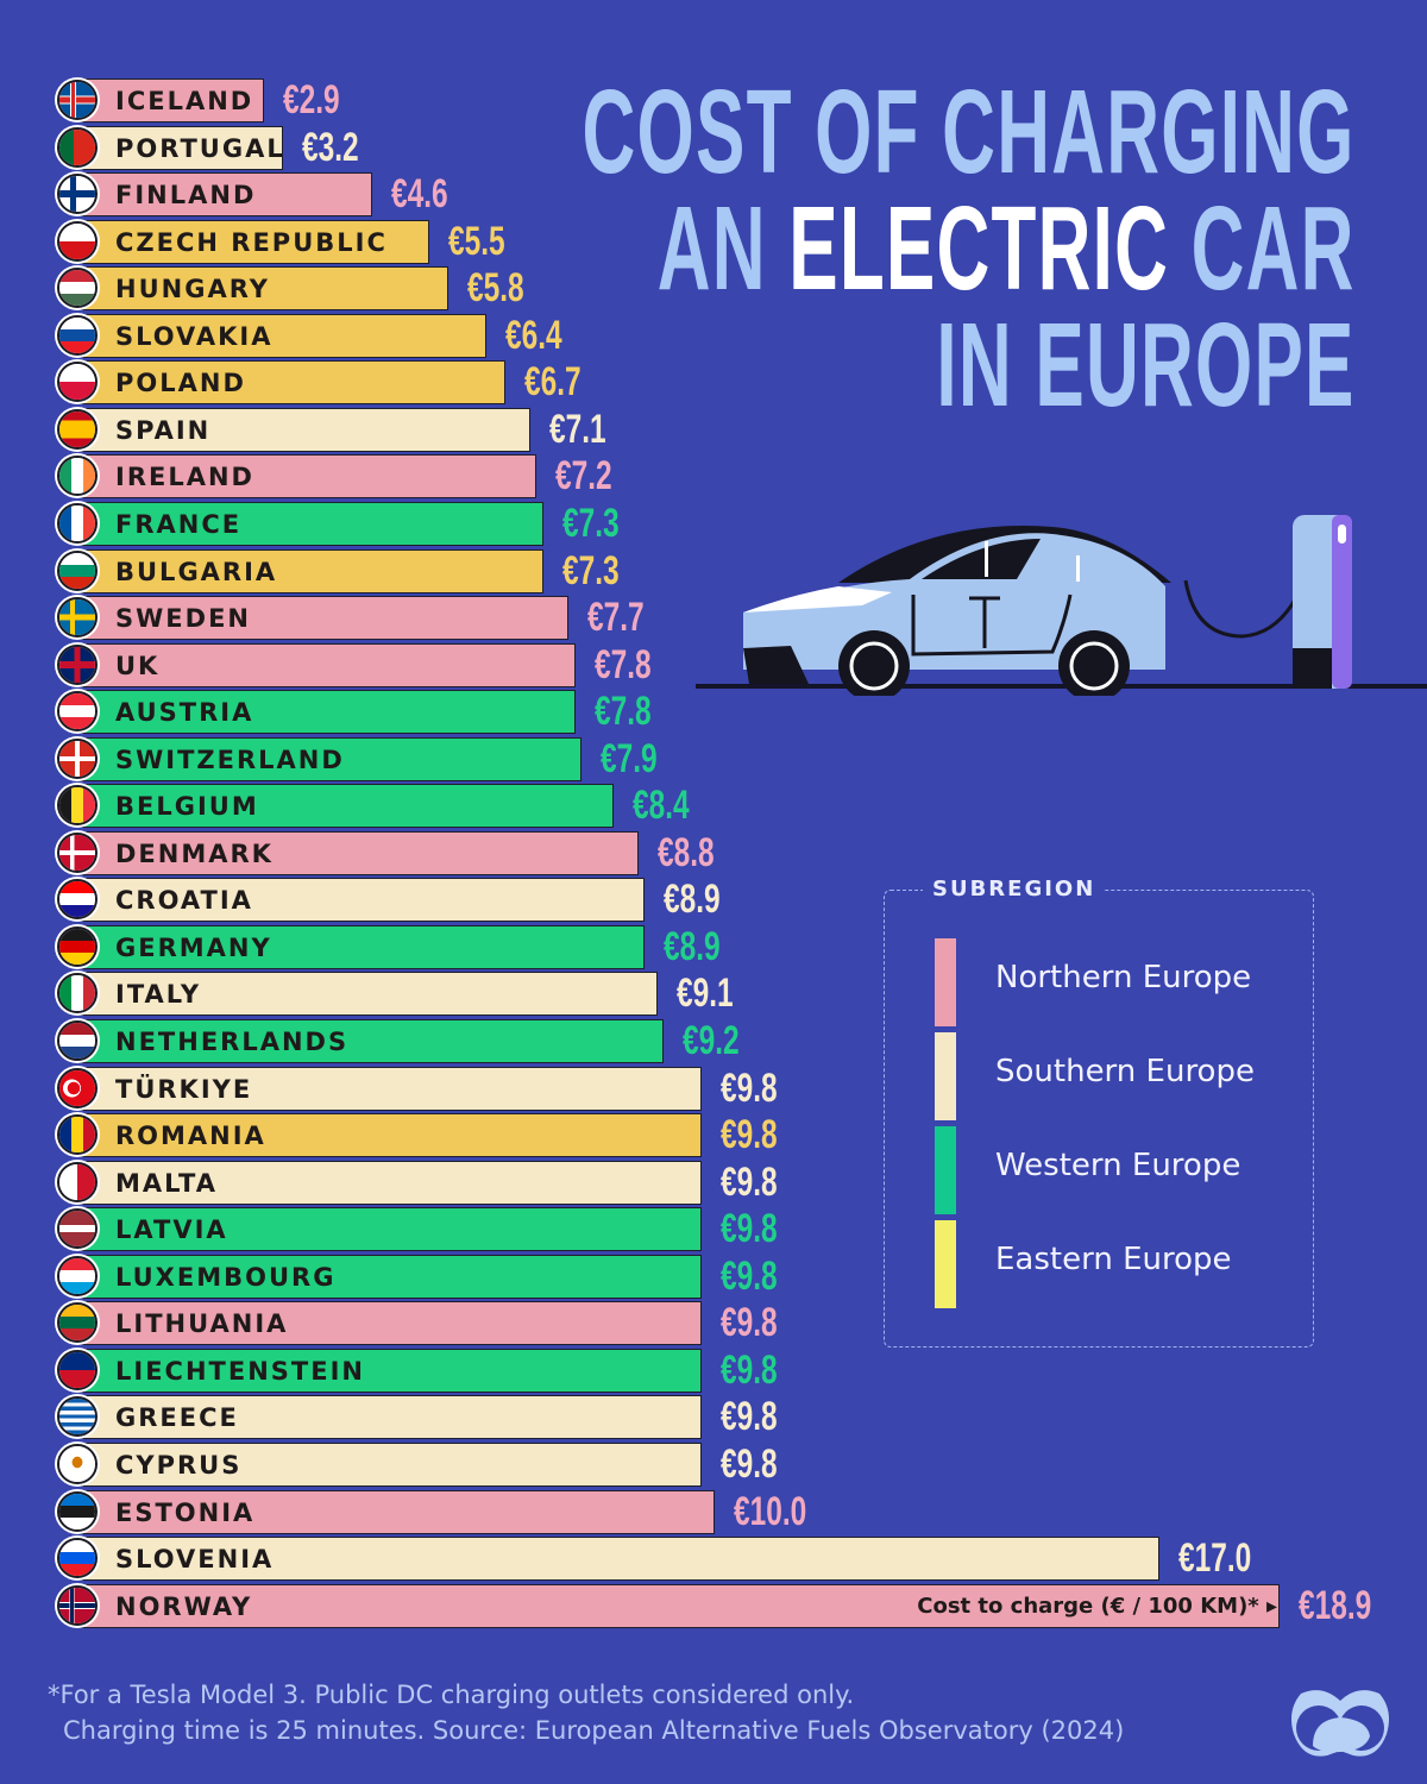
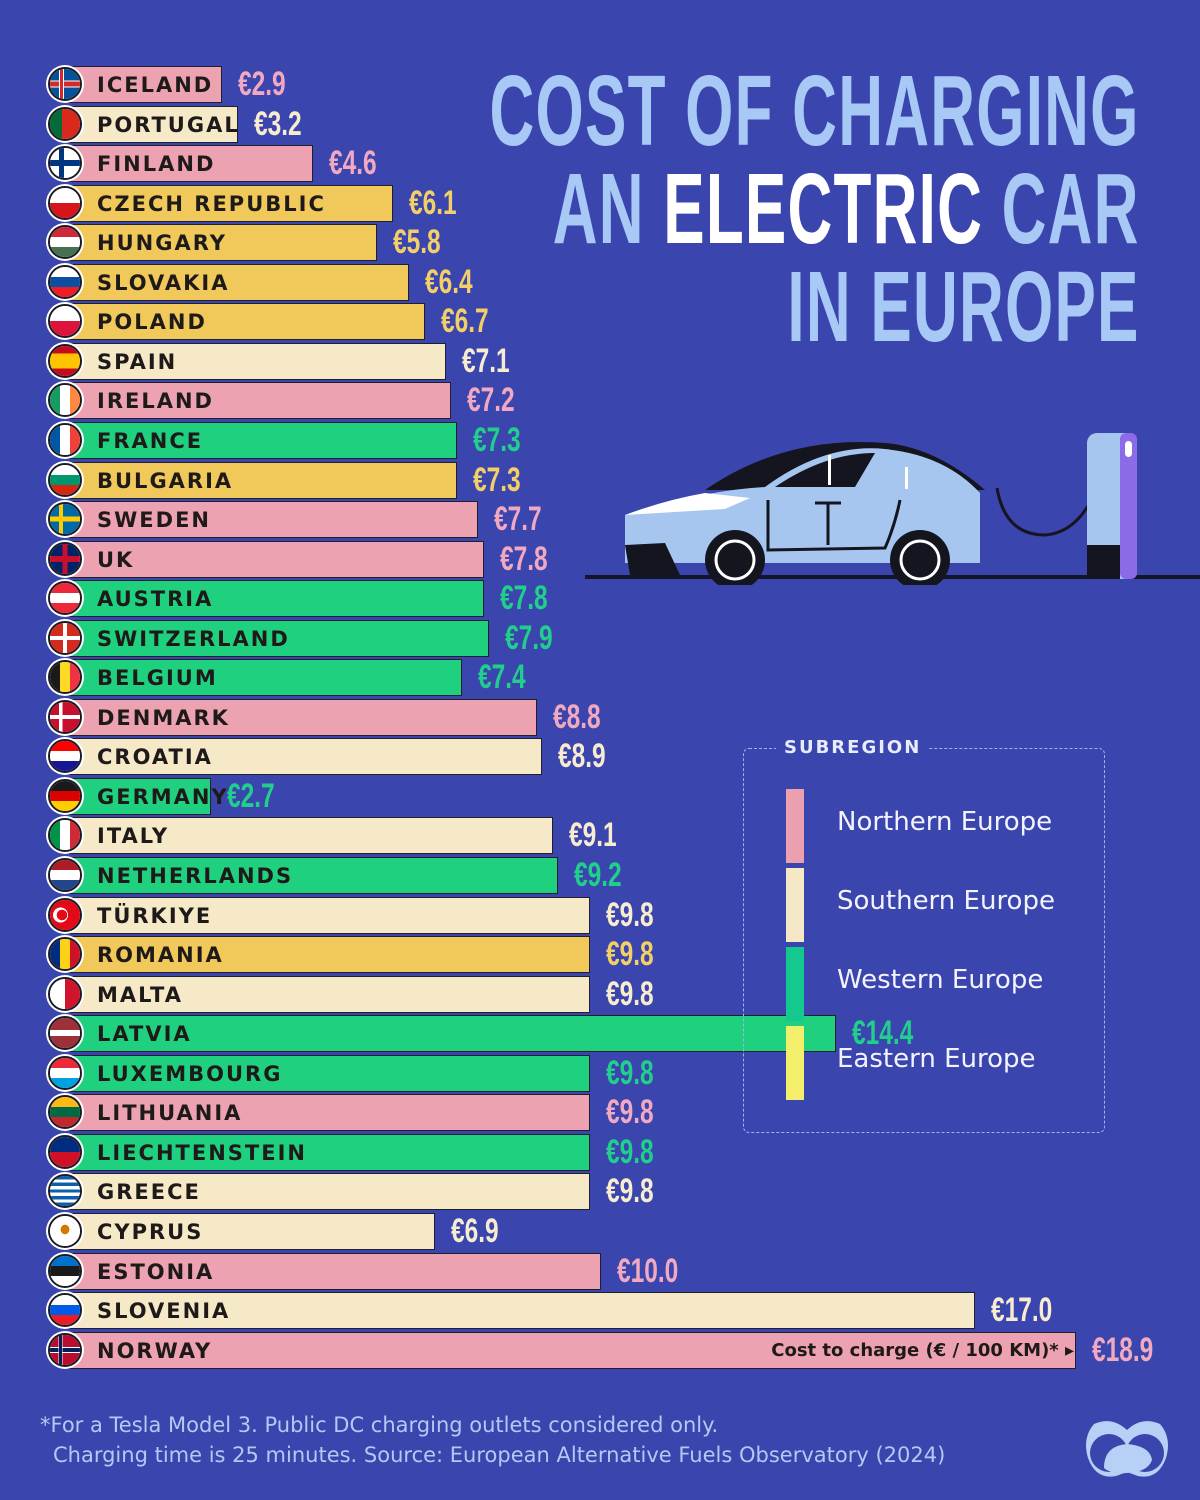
CZECH REPUBLIC: €5.5 -> €6.1
BELGIUM: €8.4 -> €7.4
GERMANY: €8.9 -> €2.7
LATVIA: €9.8 -> €14.4
CYPRUS: €9.8 -> €6.9
